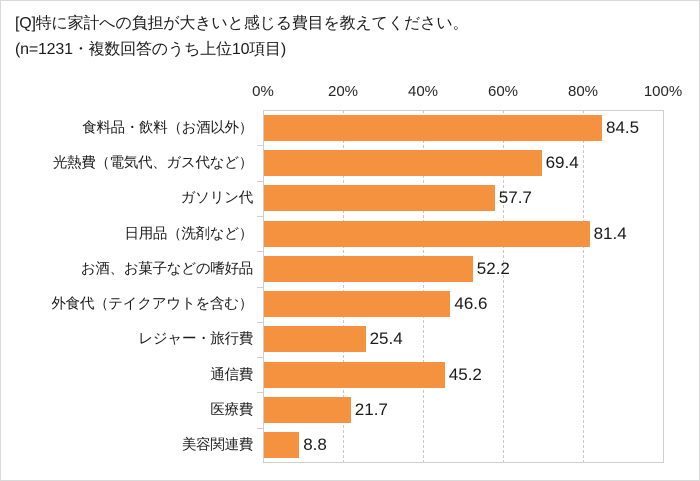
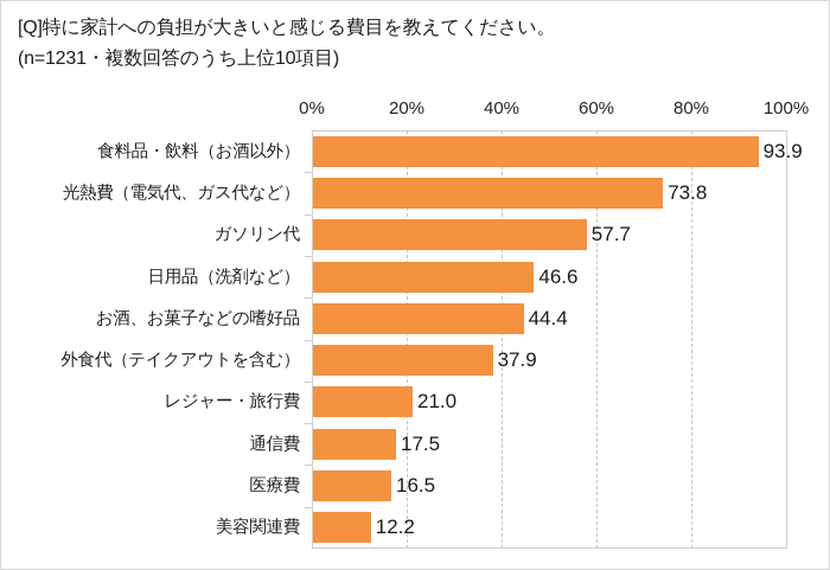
食料品・飲料（お酒以外）: 84.5 -> 93.9
光熱費（電気代、ガス代など）: 69.4 -> 73.8
日用品（洗剤など）: 81.4 -> 46.6
お酒、お菓子などの嗜好品: 52.2 -> 44.4
外食代（テイクアウトを含む）: 46.6 -> 37.9
レジャー・旅行費: 25.4 -> 21.0
通信費: 45.2 -> 17.5
医療費: 21.7 -> 16.5
美容関連費: 8.8 -> 12.2
